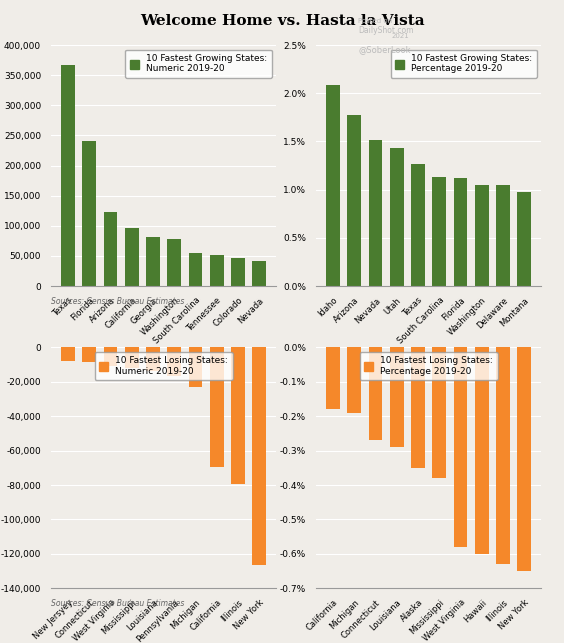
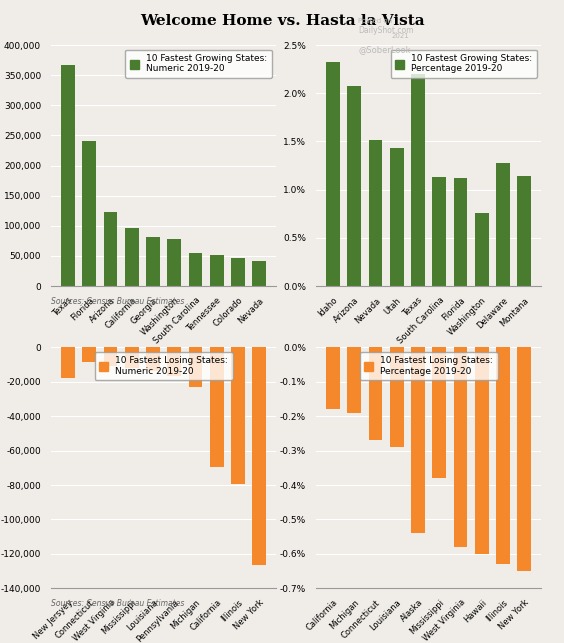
Idaho: 2.09% -> 2.32%
Arizona: 1.77% -> 2.08%
Texas: 1.27% -> 2.20%
Washington: 1.05% -> 0.76%
Delaware: 1.05% -> 1.28%
Montana: 0.98% -> 1.14%
New Jersyey: -8,000 -> -18,000
Alaska: -0.35% -> -0.54%
